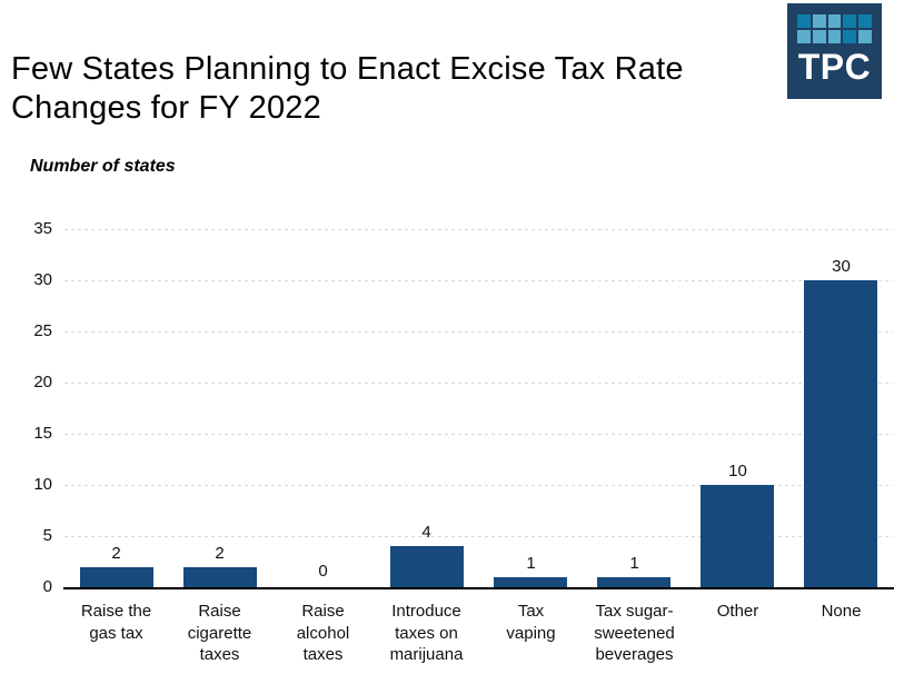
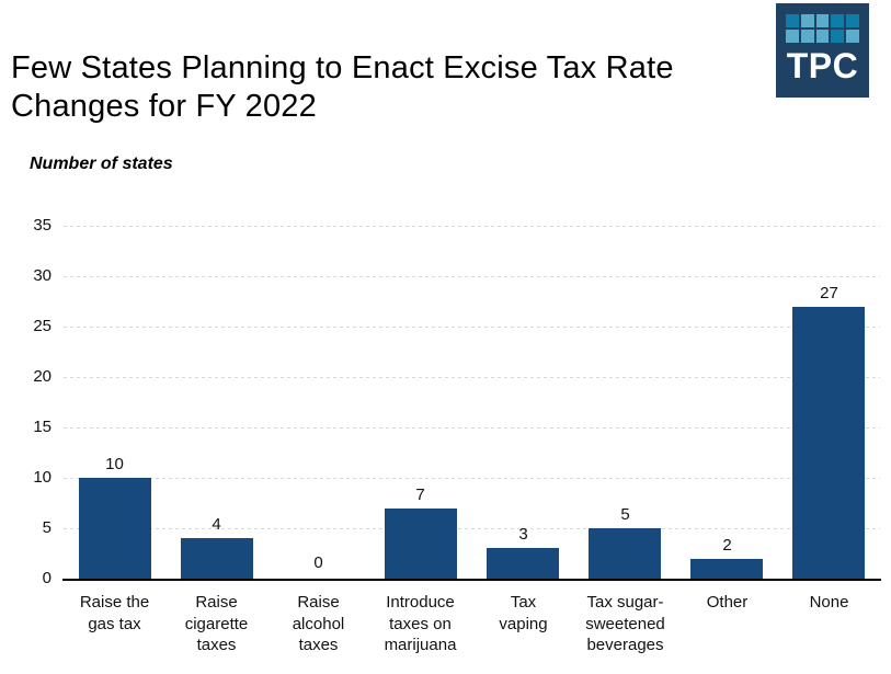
Raise the gas tax: 2 -> 10
Raise cigarette taxes: 2 -> 4
Introduce taxes on marijuana: 4 -> 7
Tax vaping: 1 -> 3
Tax sugar-sweetened beverages: 1 -> 5
Other: 10 -> 2
None: 30 -> 27
